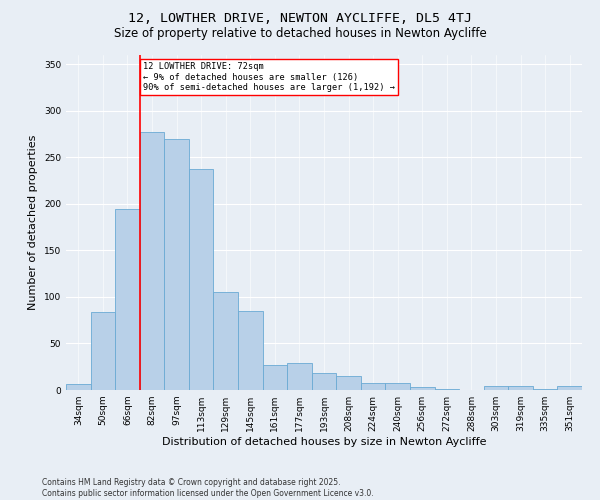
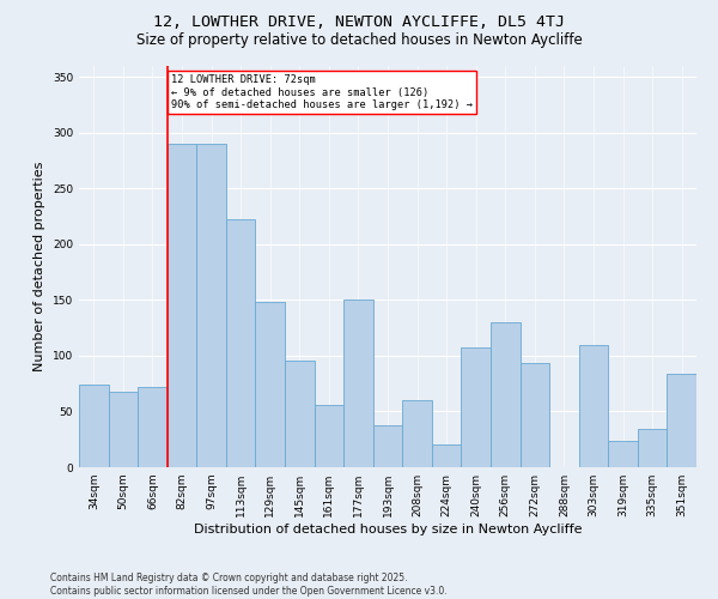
34sqm: 6 -> 74
50sqm: 84 -> 68
66sqm: 195 -> 72
82sqm: 277 -> 290
97sqm: 270 -> 290
113sqm: 238 -> 222
129sqm: 105 -> 148
145sqm: 85 -> 96
161sqm: 27 -> 56
177sqm: 29 -> 150
193sqm: 18 -> 38
208sqm: 15 -> 60
224sqm: 8 -> 20
240sqm: 7 -> 108
256sqm: 3 -> 130
272sqm: 1 -> 94
303sqm: 4 -> 110
319sqm: 4 -> 24
335sqm: 1 -> 34
351sqm: 4 -> 84
